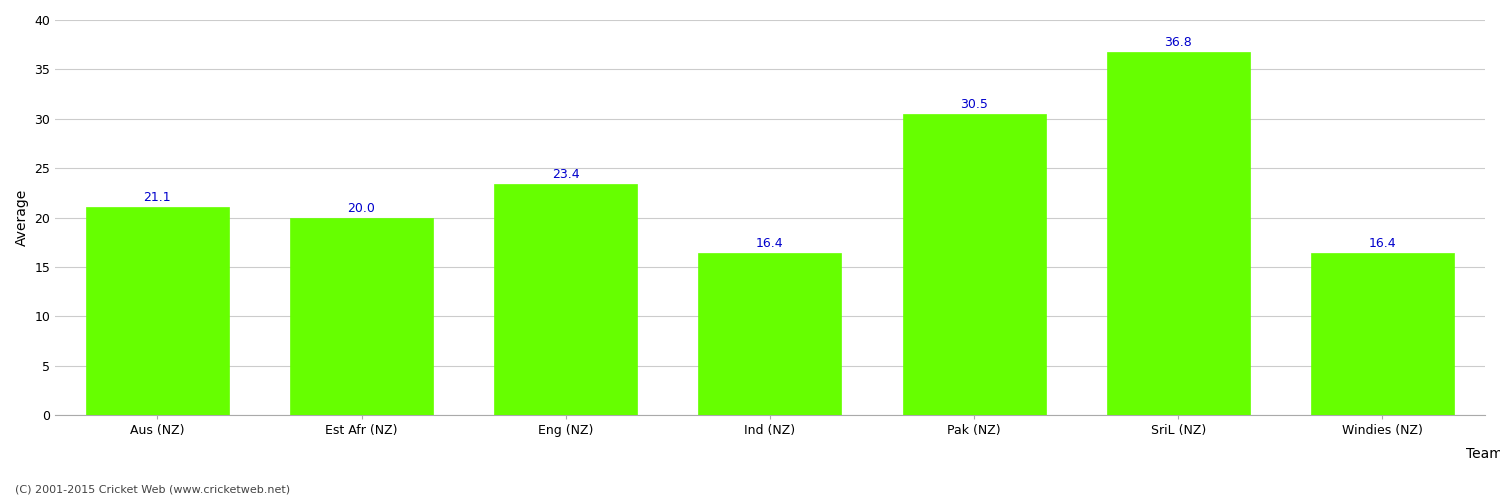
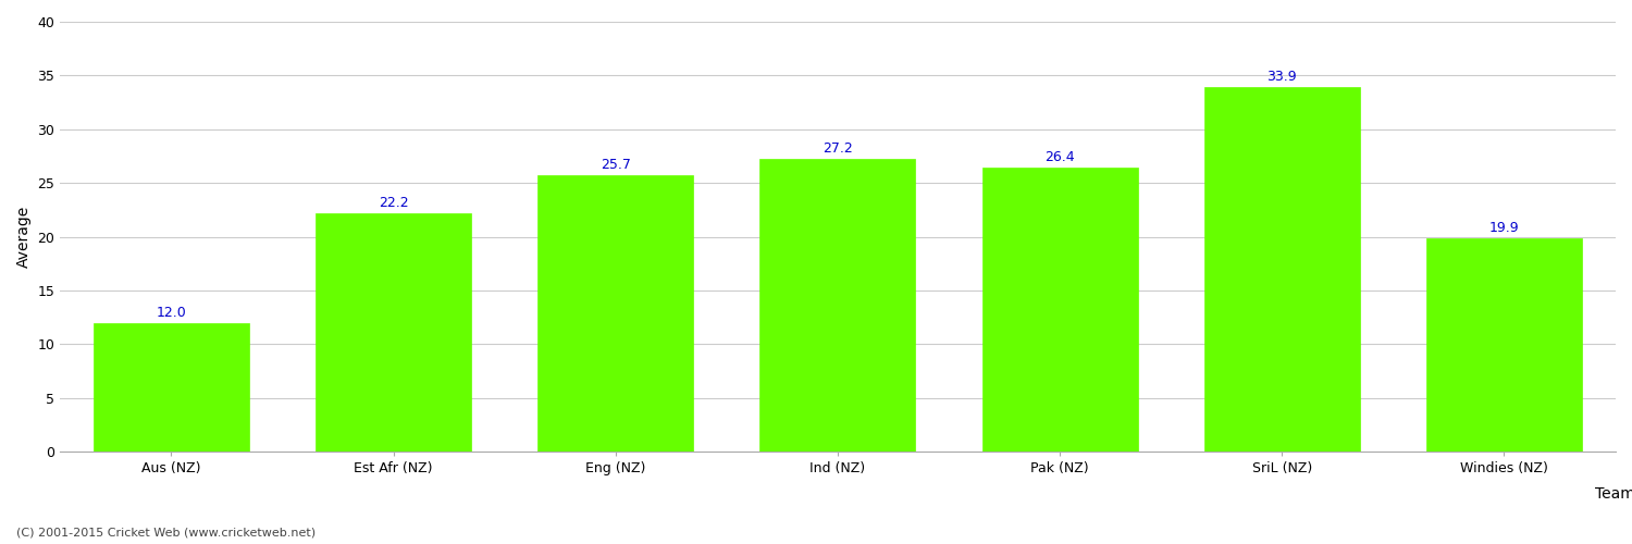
Aus (NZ): 21.1 -> 12.0
Est Afr (NZ): 20.0 -> 22.2
Eng (NZ): 23.4 -> 25.7
Ind (NZ): 16.4 -> 27.2
Pak (NZ): 30.5 -> 26.4
SriL (NZ): 36.8 -> 33.9
Windies (NZ): 16.4 -> 19.9
